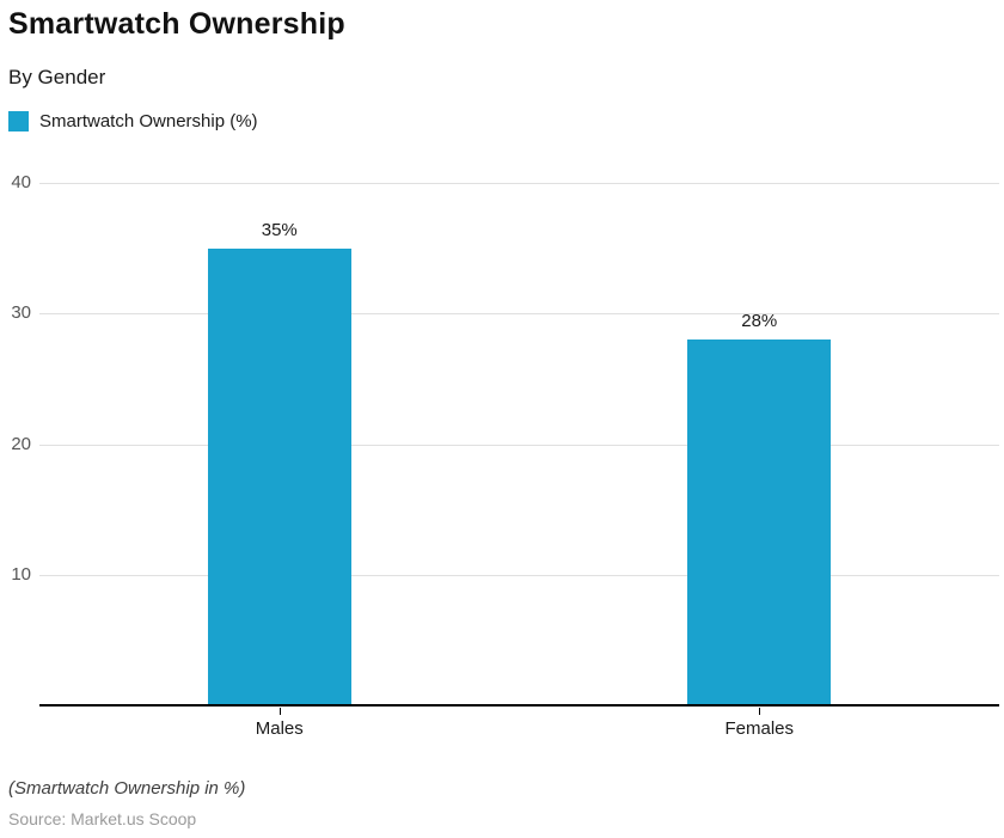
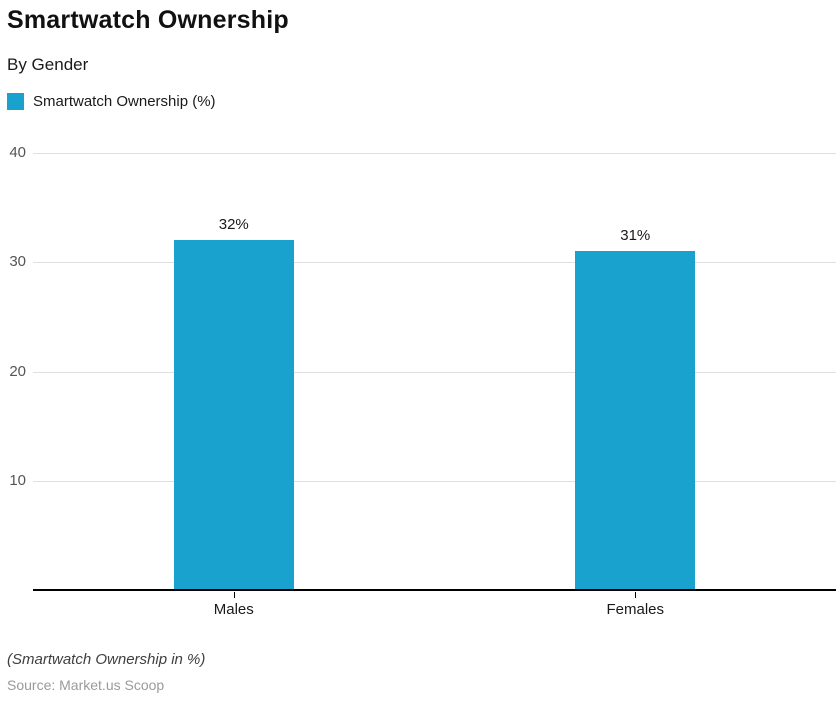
Males: 35% -> 32%
Females: 28% -> 31%
